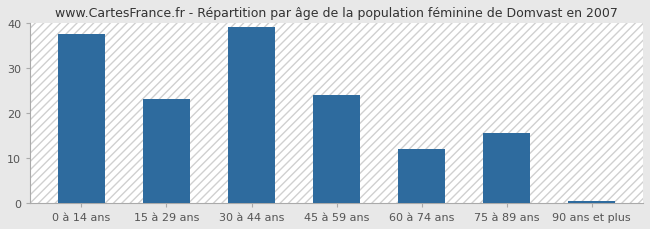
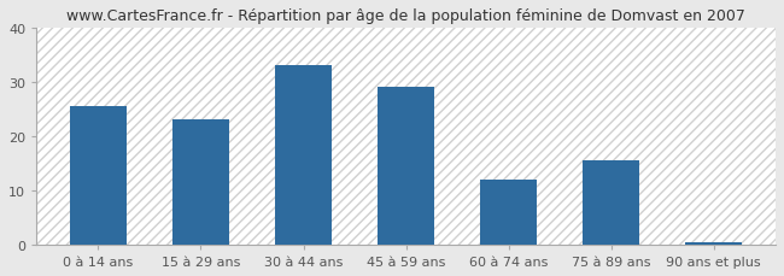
0 à 14 ans: 37.5 -> 25.5
30 à 44 ans: 39.0 -> 33.0
45 à 59 ans: 24.0 -> 29.0
